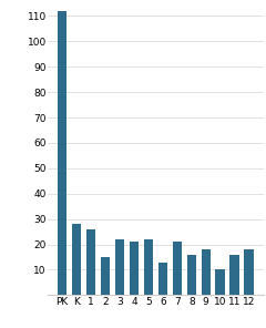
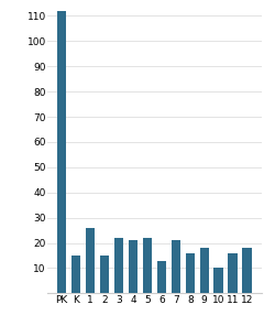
K: 28 -> 15
